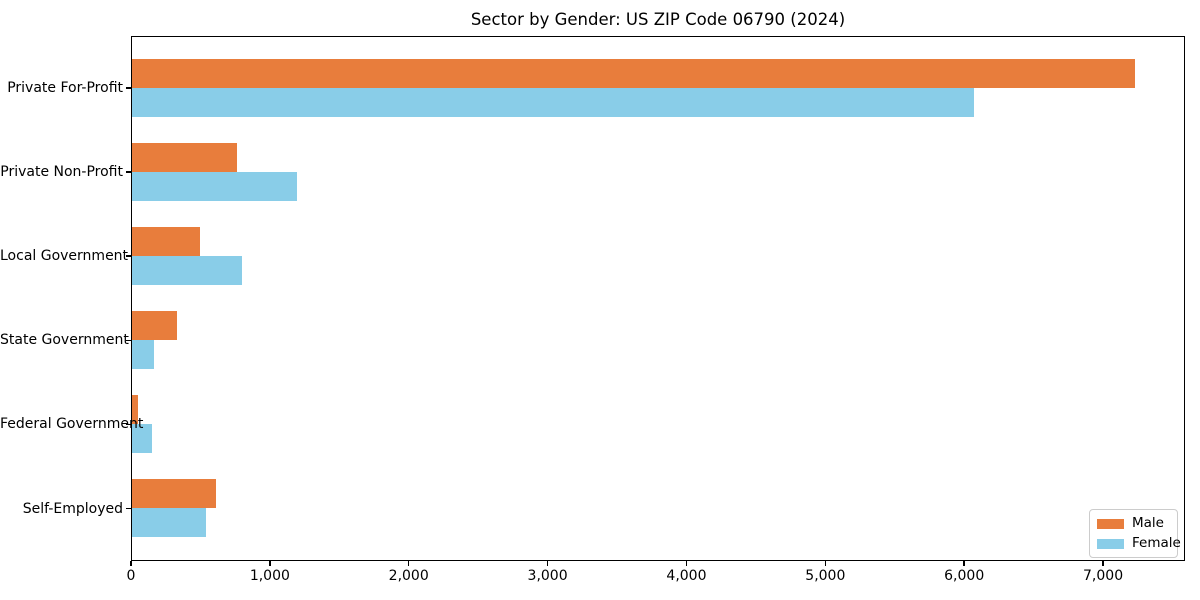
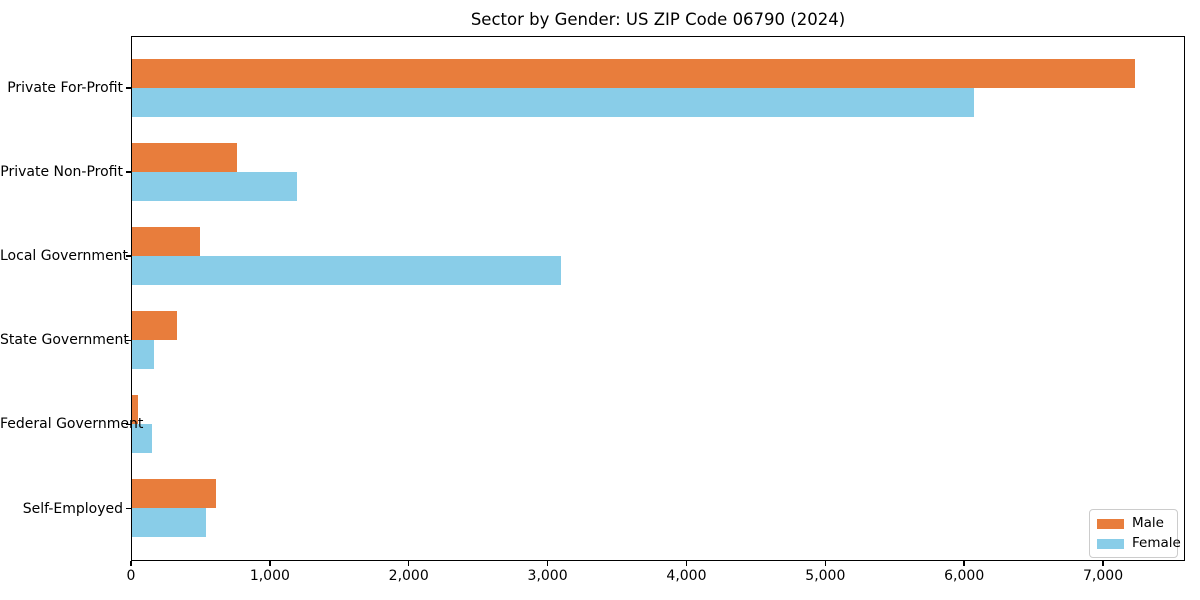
Female/Local Government: 790 -> 3090
